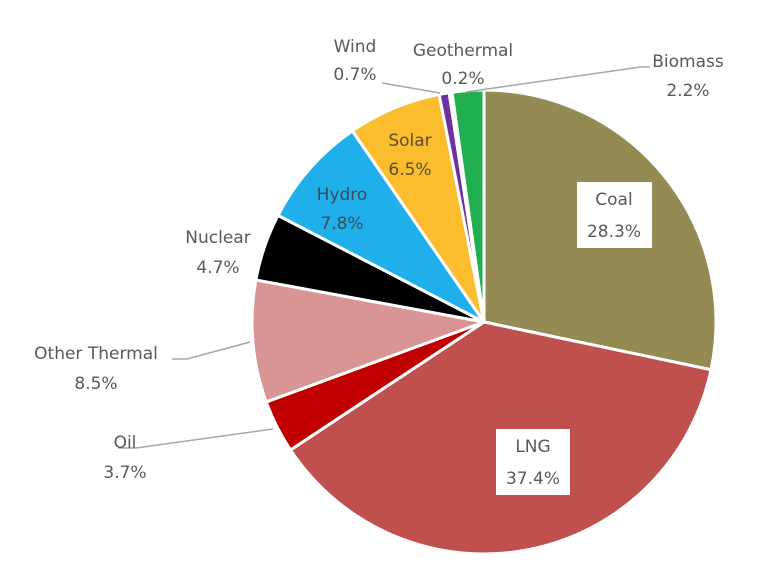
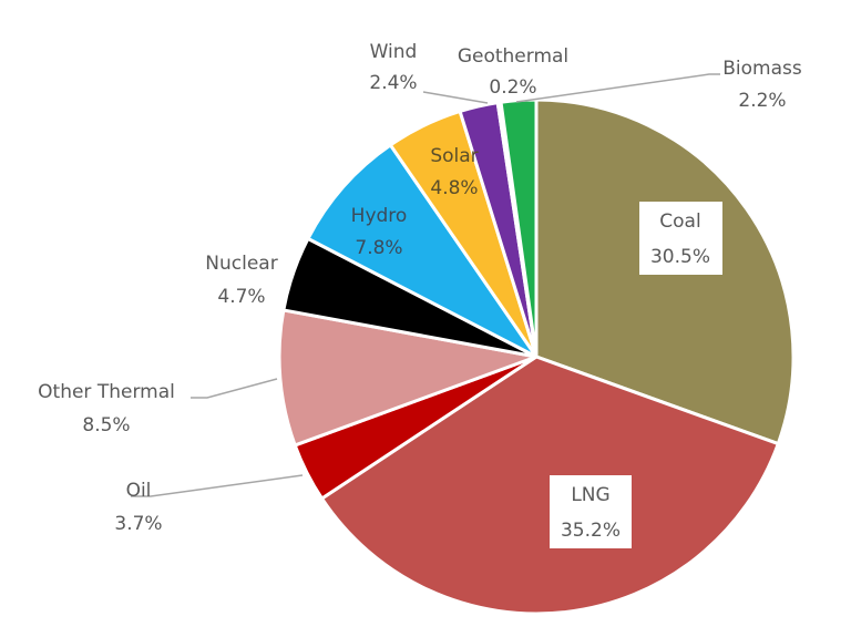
Coal: 28.3% -> 30.5%
LNG: 37.4% -> 35.2%
Solar: 6.5% -> 4.8%
Wind: 0.7% -> 2.4%
